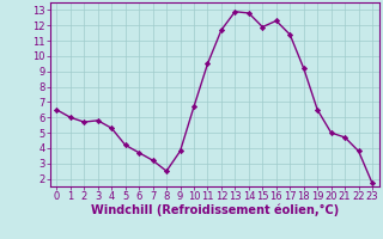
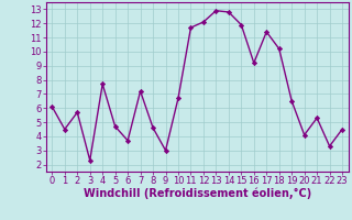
0: 6.5 -> 6.1
1: 6.0 -> 4.5
3: 5.8 -> 2.3
4: 5.3 -> 7.7
5: 4.2 -> 4.7
7: 3.2 -> 7.2
8: 2.5 -> 4.6
9: 3.8 -> 3.0
11: 9.5 -> 11.7
12: 11.7 -> 12.1
16: 12.3 -> 9.2
18: 9.2 -> 10.2
20: 5.0 -> 4.1
21: 4.7 -> 5.3
22: 3.8 -> 3.3
23: 1.7 -> 4.5
